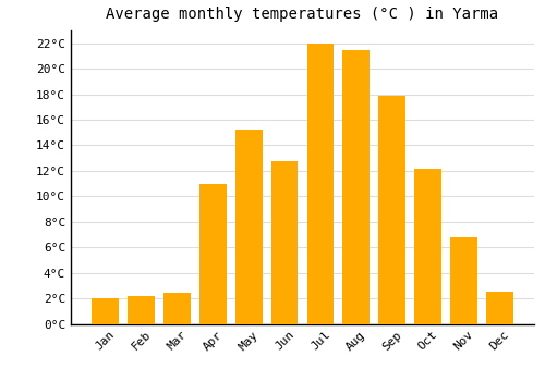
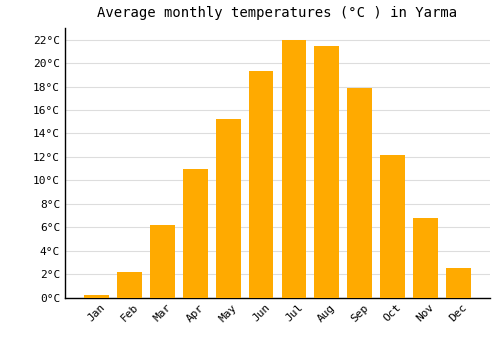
Jan: 2.0°C -> 0.2°C
Mar: 2.4°C -> 6.2°C
Jun: 12.8°C -> 19.3°C
